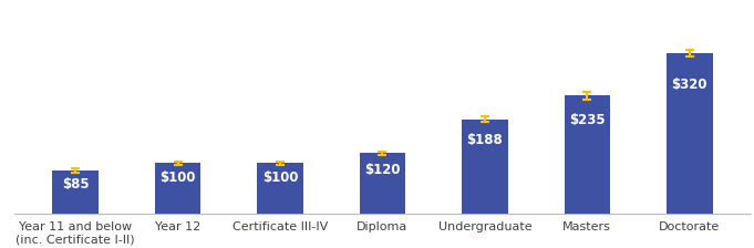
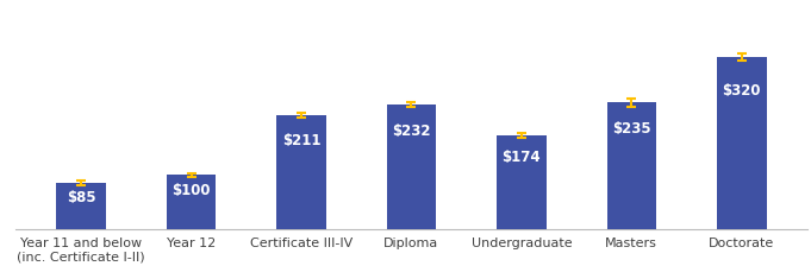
Certificate III-IV: $100 -> $211
Diploma: $120 -> $232
Undergraduate: $188 -> $174
